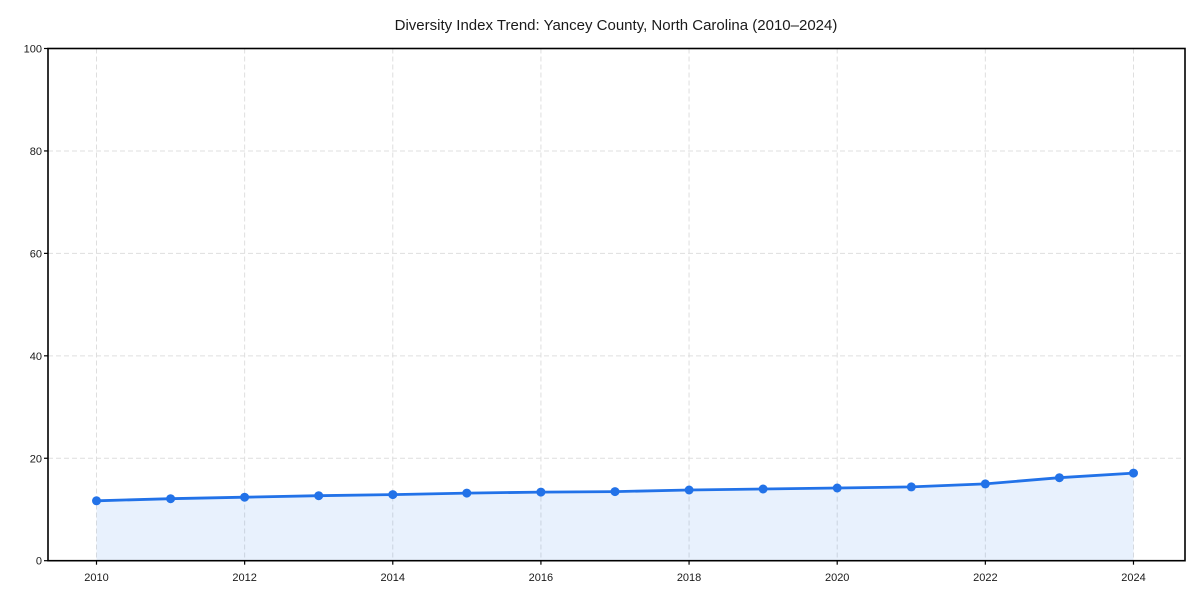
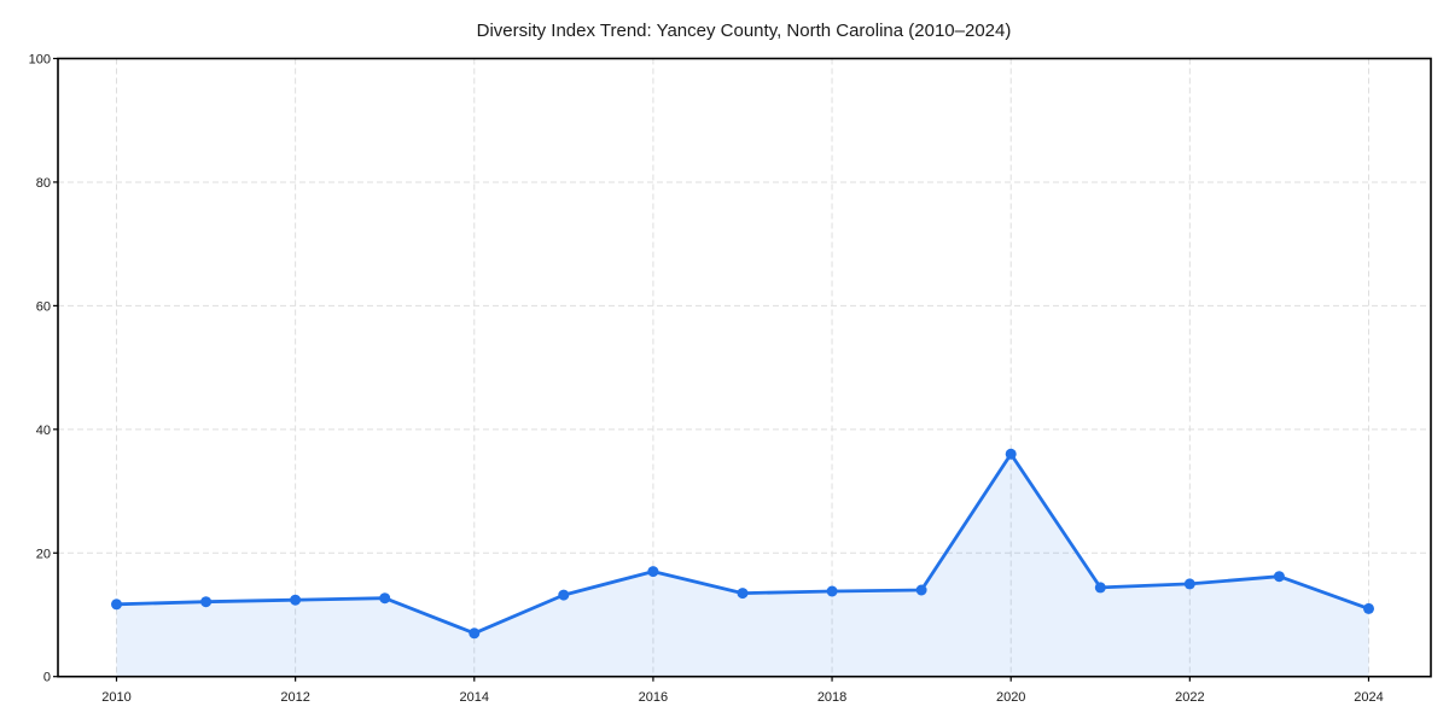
2014: 13 -> 7
2016: 13 -> 17
2020: 14 -> 36
2024: 17 -> 11
